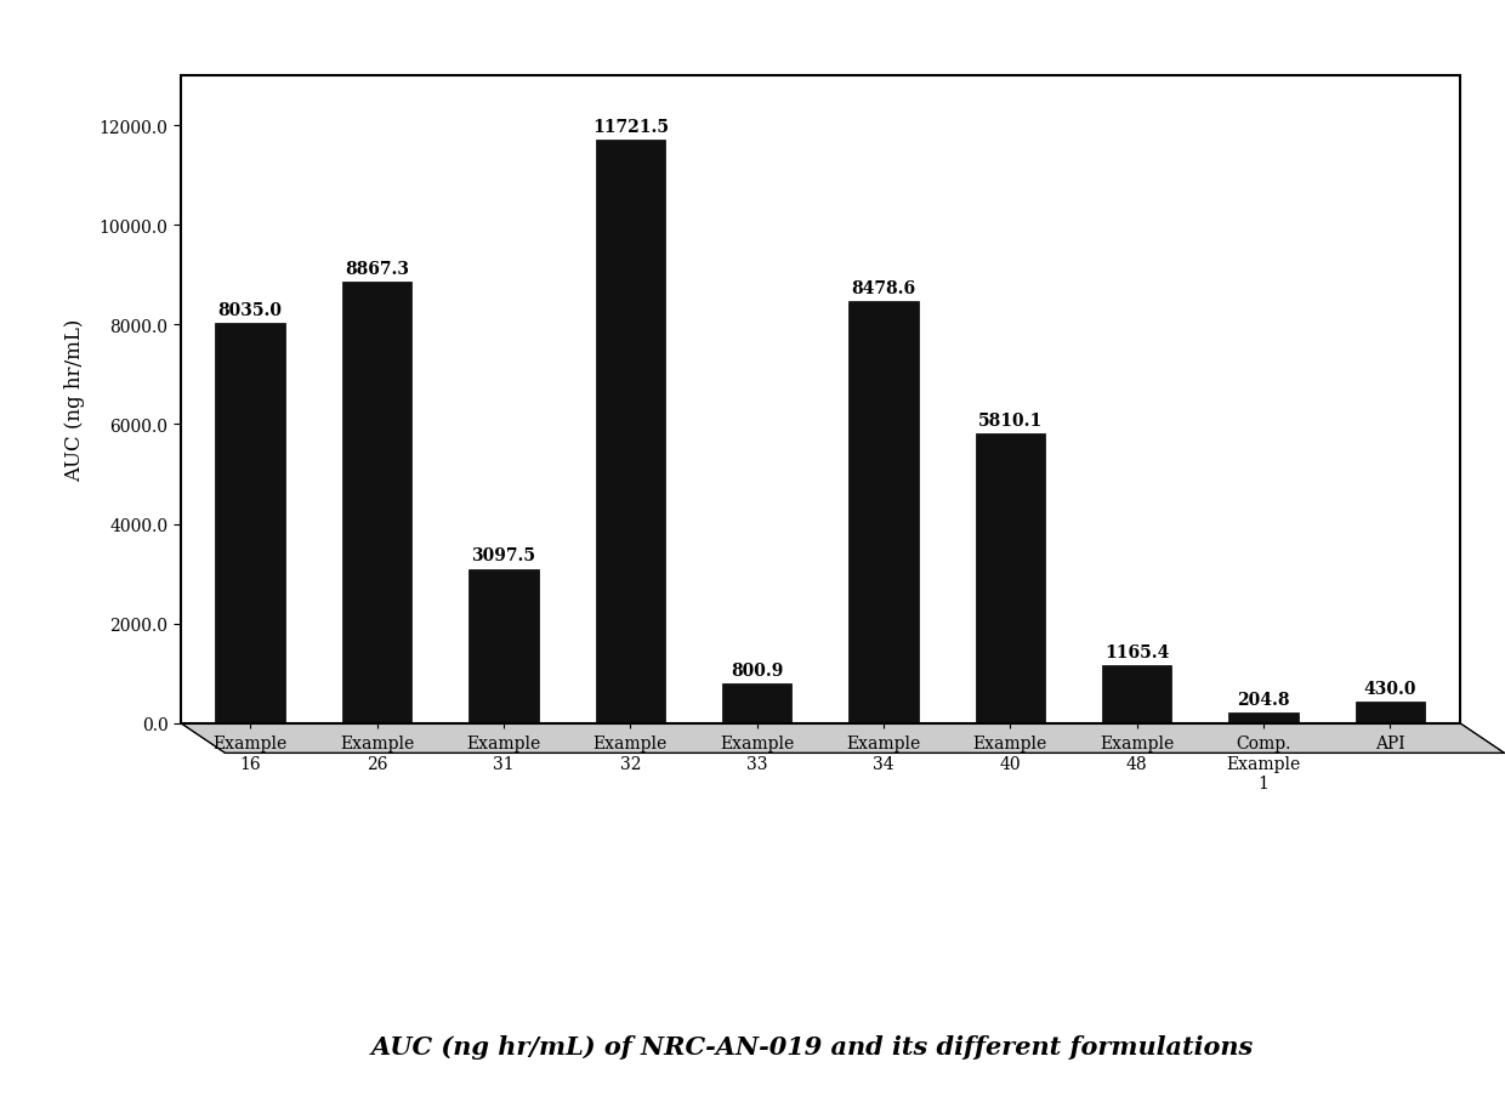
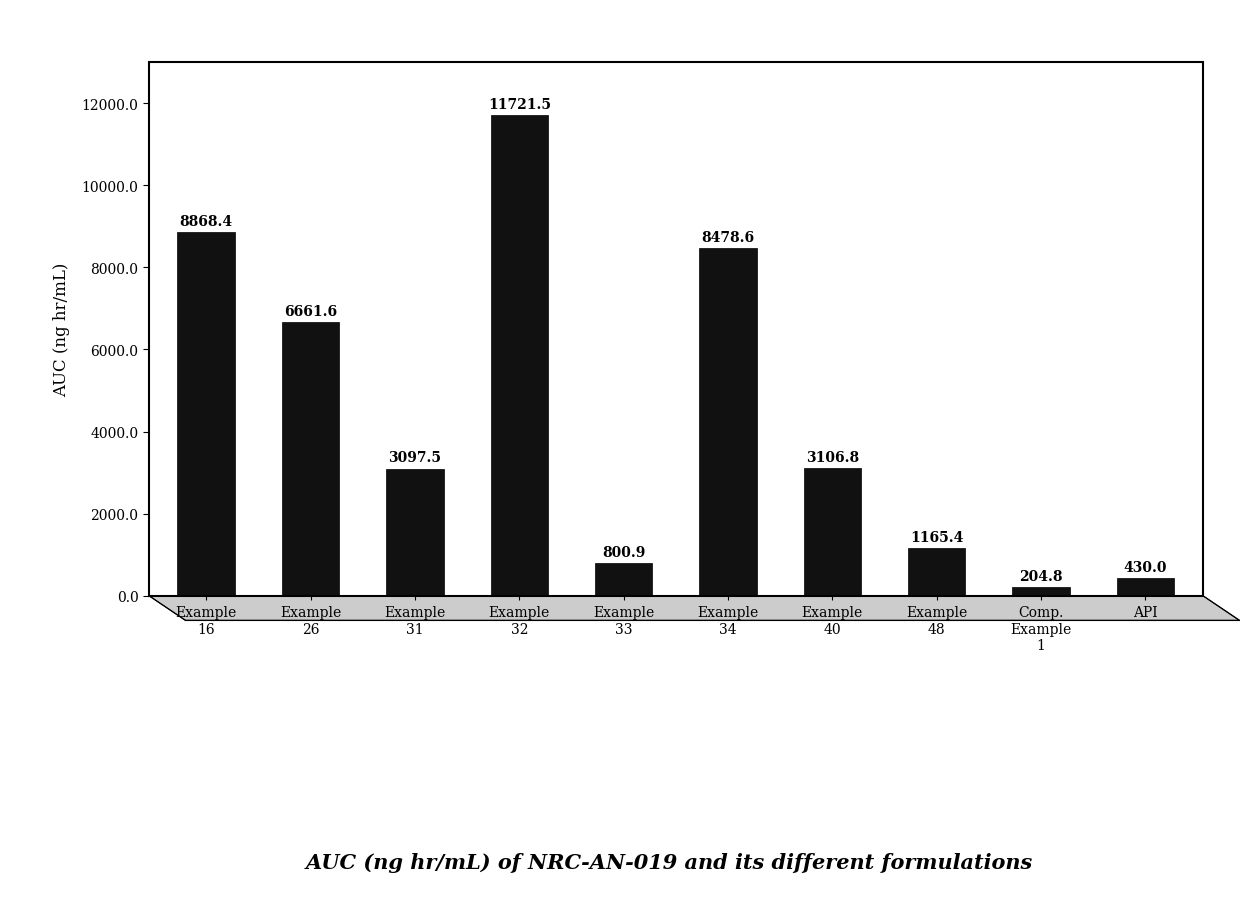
Example 16: 8035.0 -> 8868.4
Example 26: 8867.3 -> 6661.6
Example 40: 5810.1 -> 3106.8
